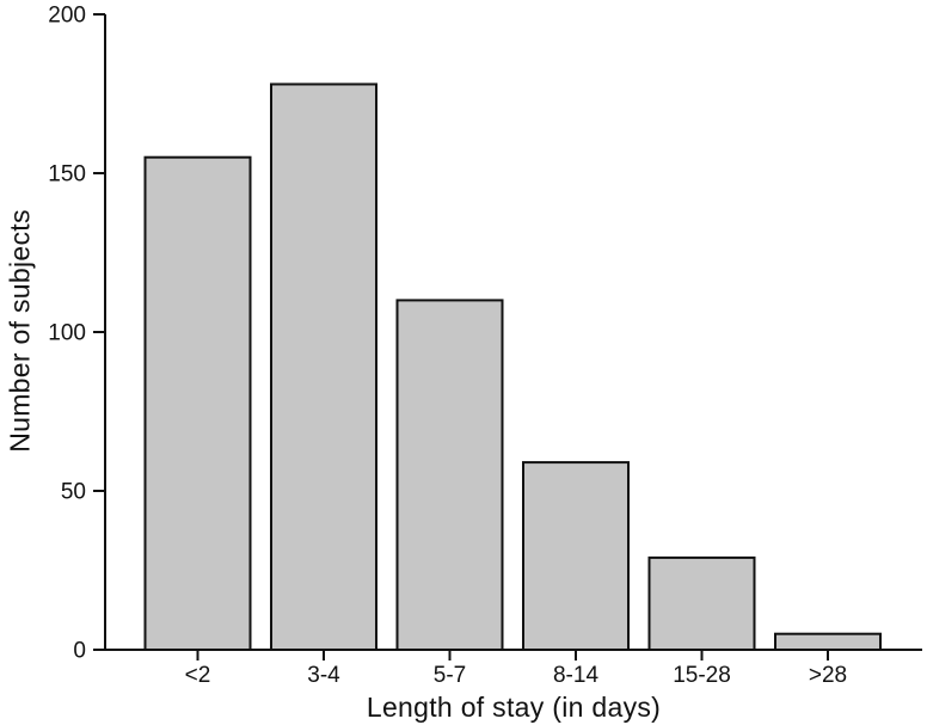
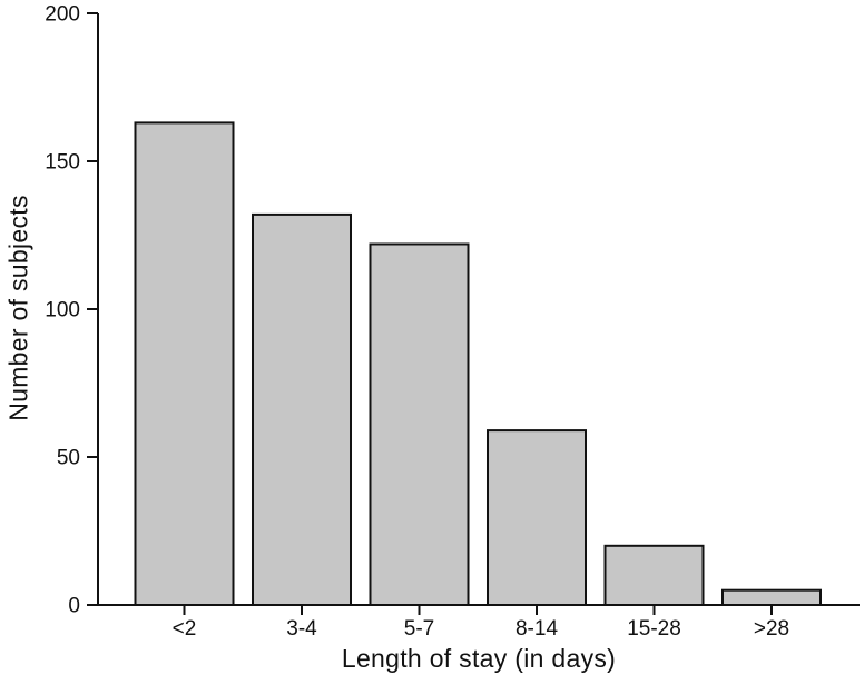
<2: 155 -> 163
3-4: 178 -> 132
5-7: 110 -> 122
15-28: 29 -> 20
